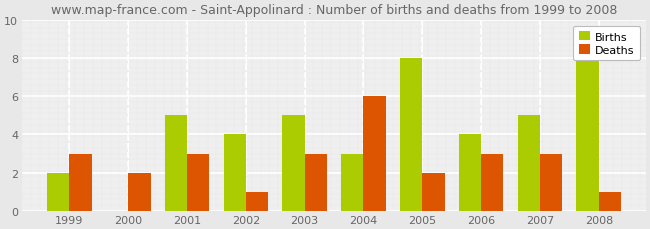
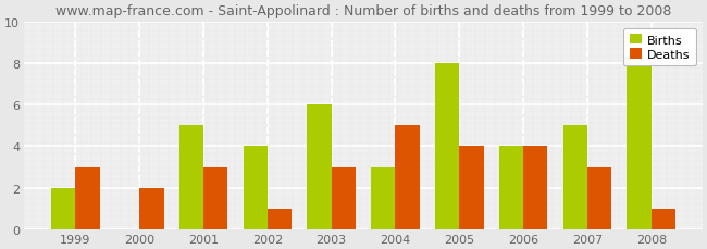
Births/2003: 5 -> 6
Deaths/2004: 6 -> 5
Deaths/2005: 2 -> 4
Deaths/2006: 3 -> 4
